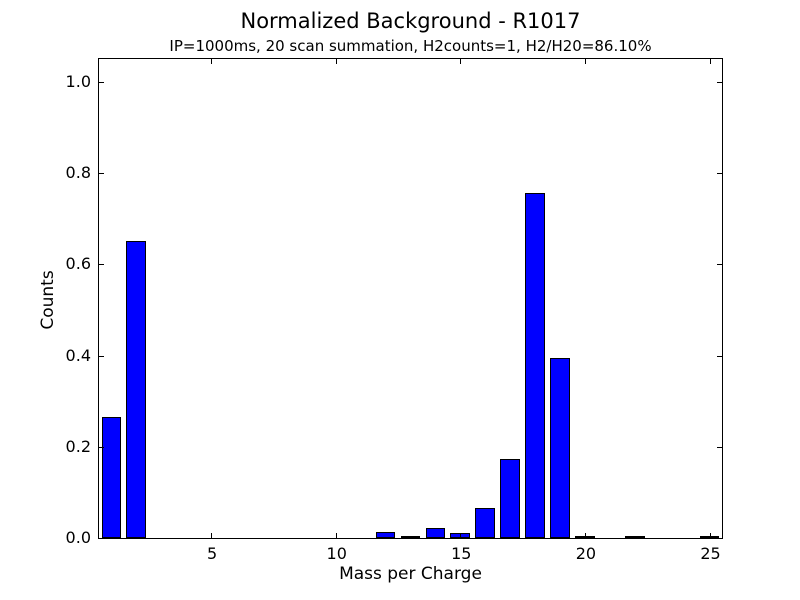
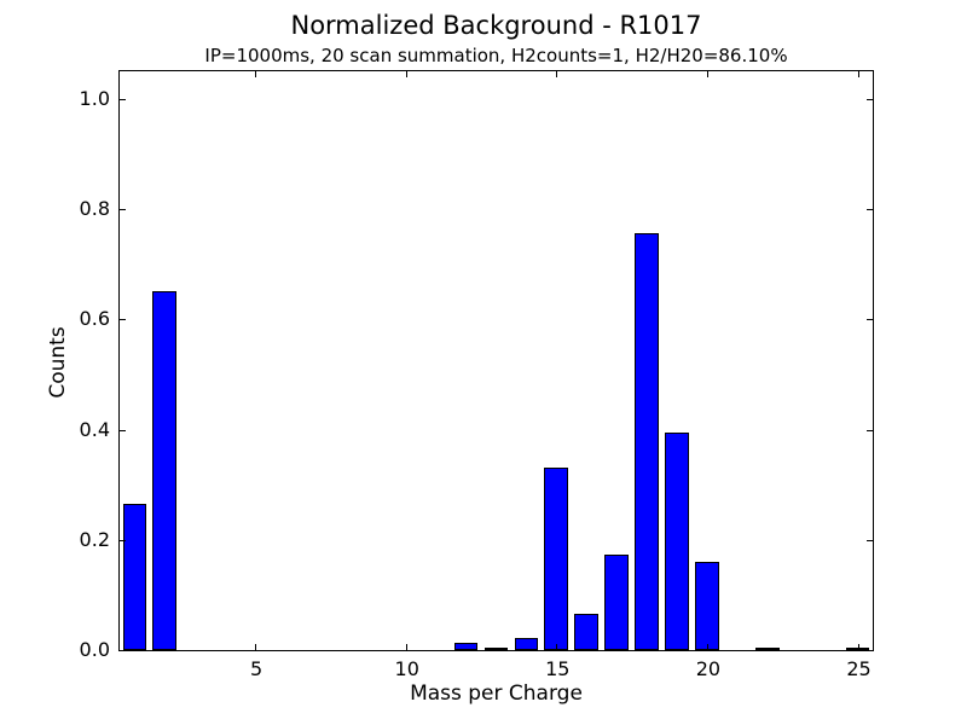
15: 0.01 -> 0.33
20: 0.01 -> 0.16
